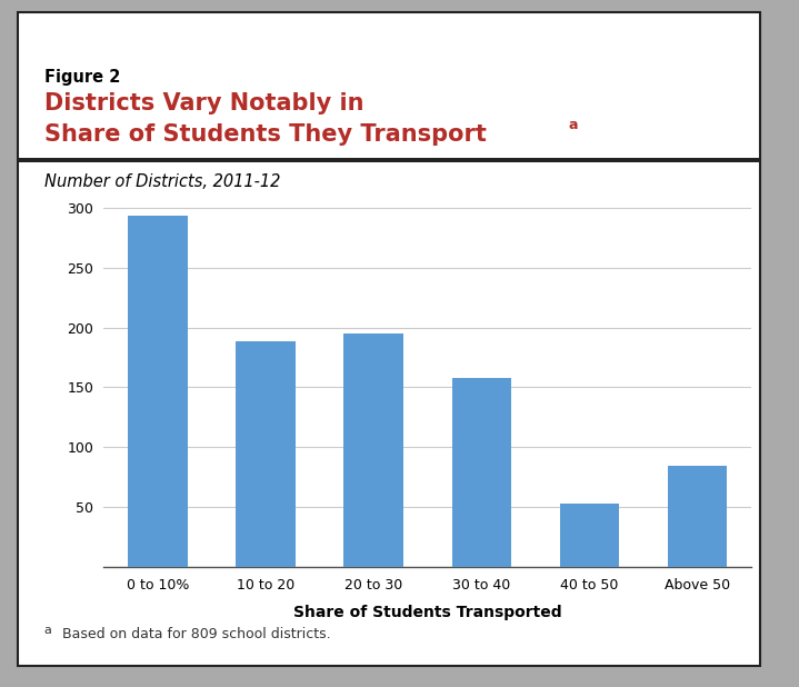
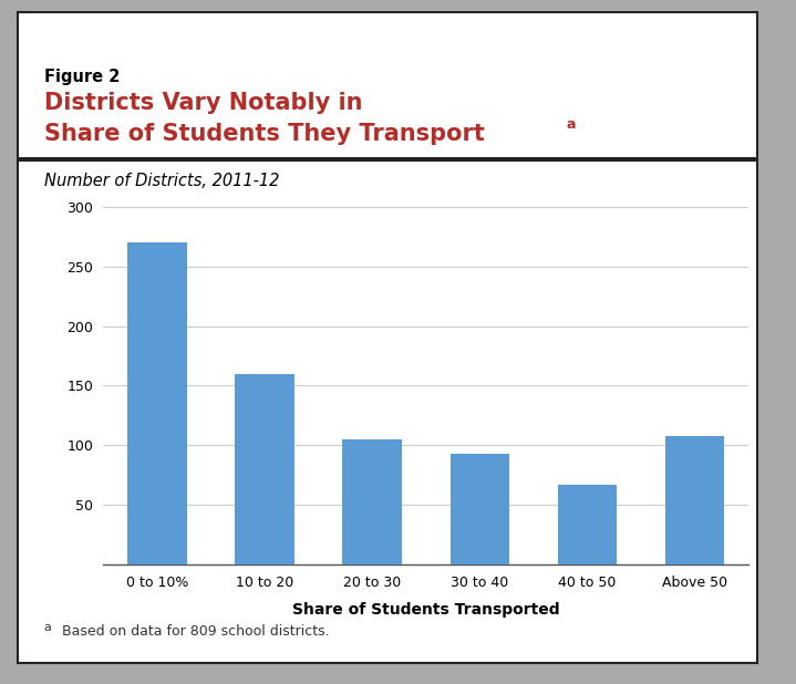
0 to 10%: 293 -> 270
10 to 20: 188 -> 160
20 to 30: 195 -> 105
30 to 40: 158 -> 93
40 to 50: 53 -> 67
Above 50: 84 -> 108
